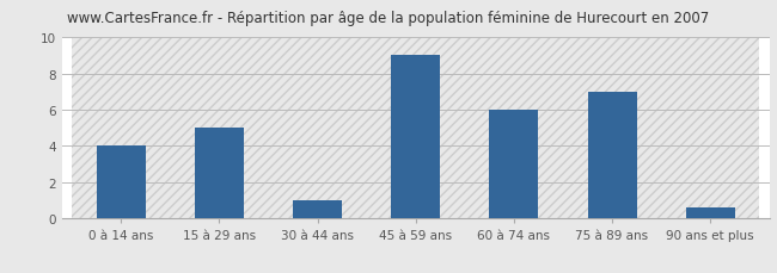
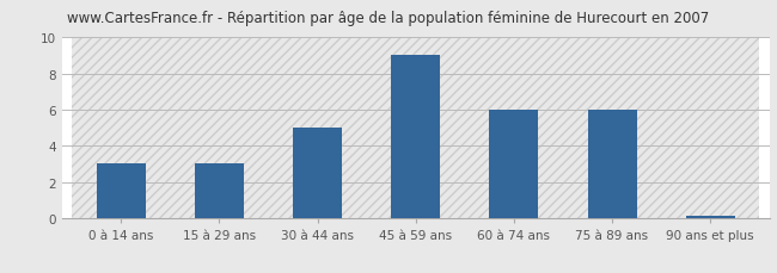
0 à 14 ans: 4.0 -> 3.0
15 à 29 ans: 5.0 -> 3.0
30 à 44 ans: 1.0 -> 5.0
75 à 89 ans: 7.0 -> 6.0
90 ans et plus: 0.6 -> 0.1
